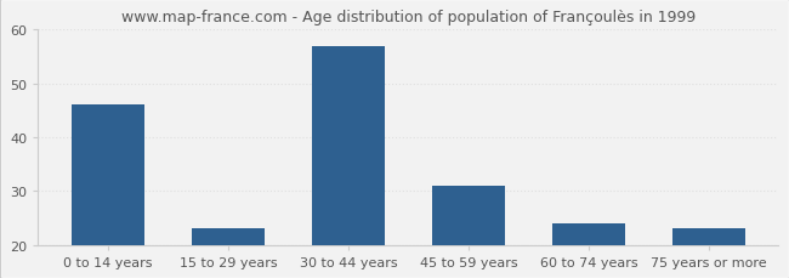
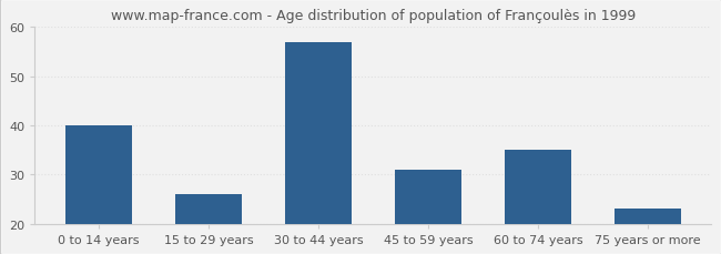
0 to 14 years: 46 -> 40
15 to 29 years: 23 -> 26
60 to 74 years: 24 -> 35
